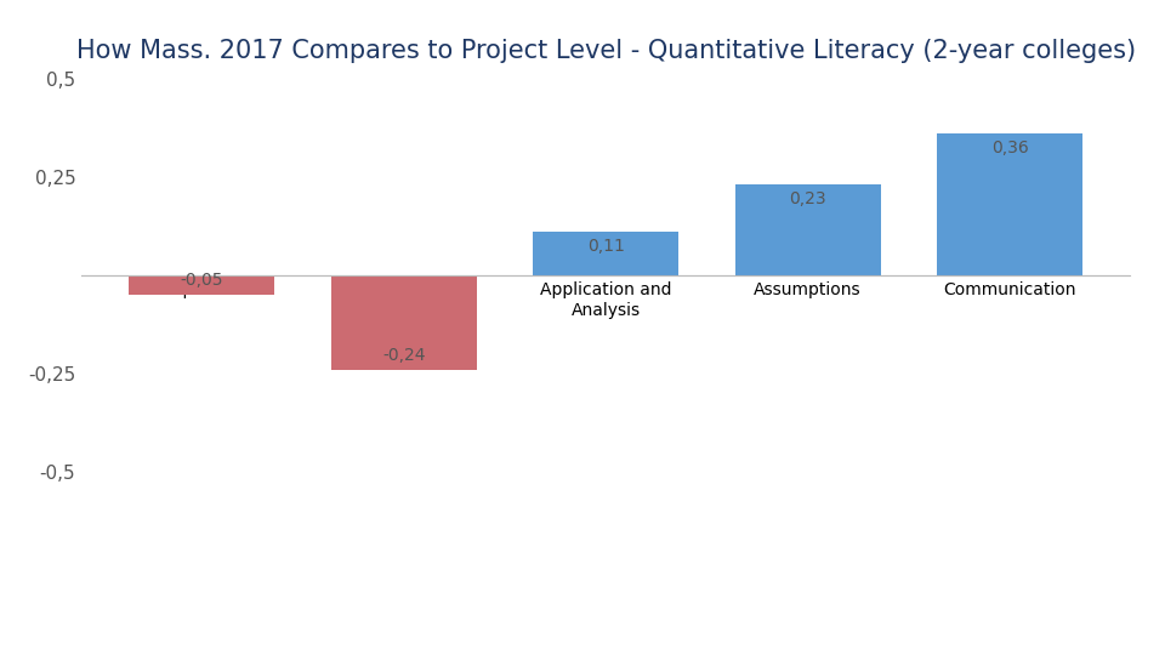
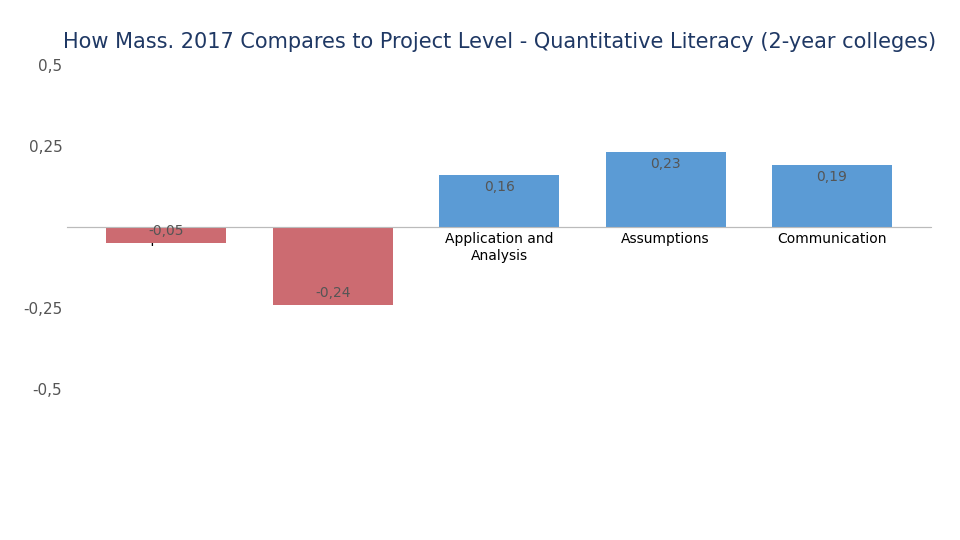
Application and Analysis: 0,11 -> 0,16
Communication: 0,36 -> 0,19
